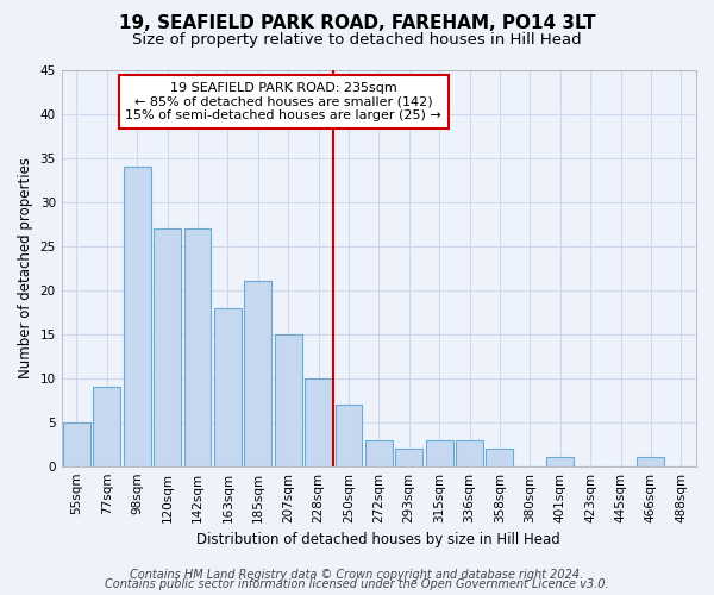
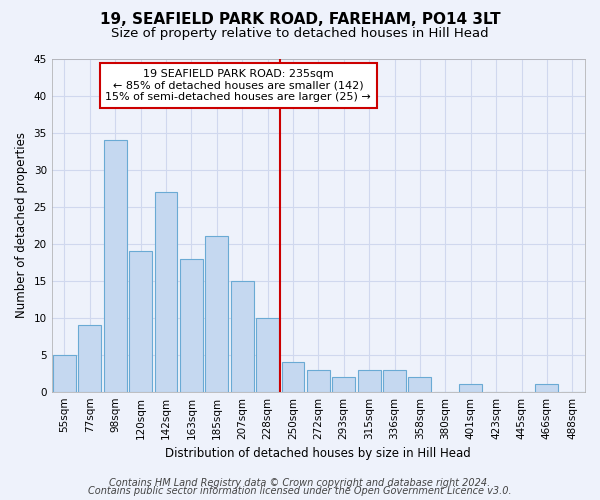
120sqm: 27 -> 19
250sqm: 7 -> 4
